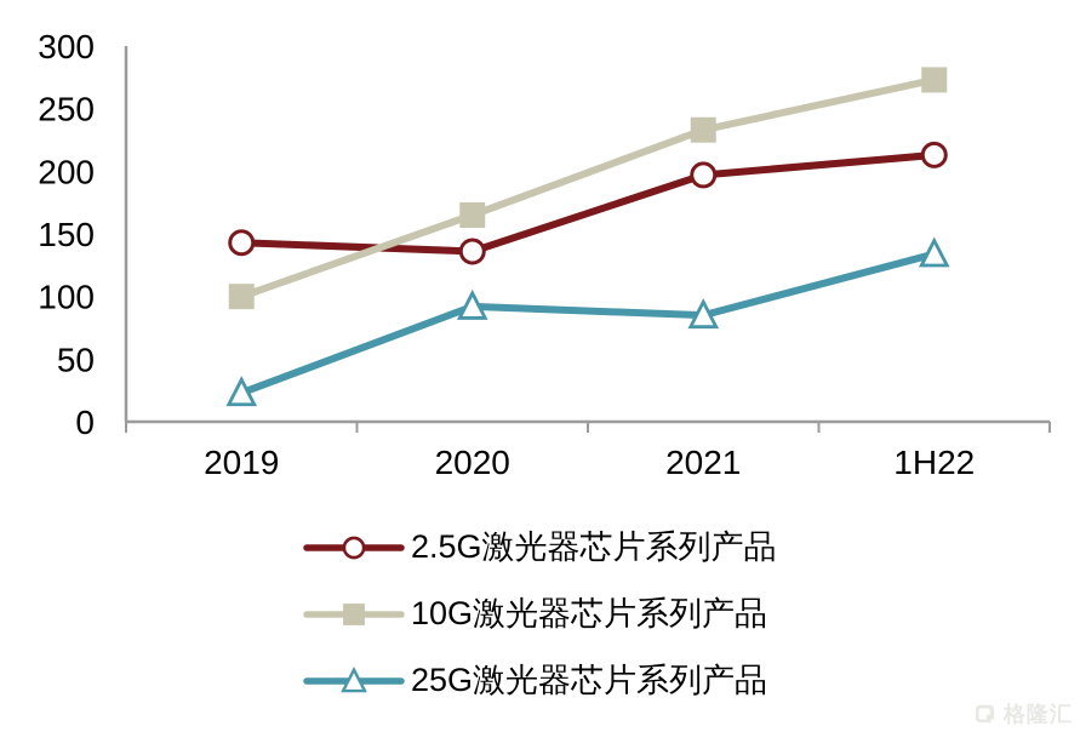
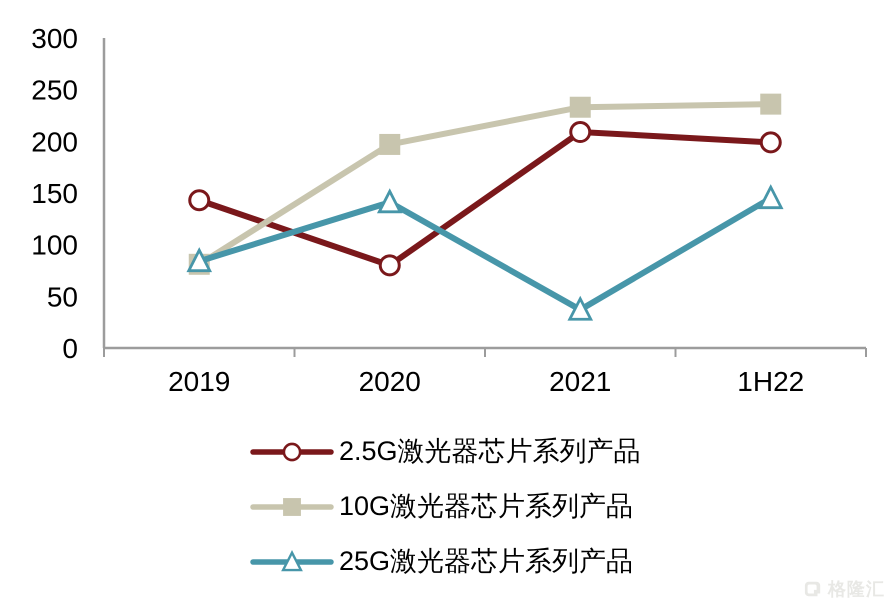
10G激光器芯片系列产品/2019: 100 -> 81
25G激光器芯片系列产品/2019: 23 -> 84
2.5G激光器芯片系列产品/2020: 136 -> 80
10G激光器芯片系列产品/2020: 165 -> 197
25G激光器芯片系列产品/2020: 92 -> 141
2.5G激光器芯片系列产品/2021: 197 -> 209
25G激光器芯片系列产品/2021: 85 -> 37
2.5G激光器芯片系列产品/1H22: 213 -> 199
10G激光器芯片系列产品/1H22: 273 -> 236
25G激光器芯片系列产品/1H22: 134 -> 145
